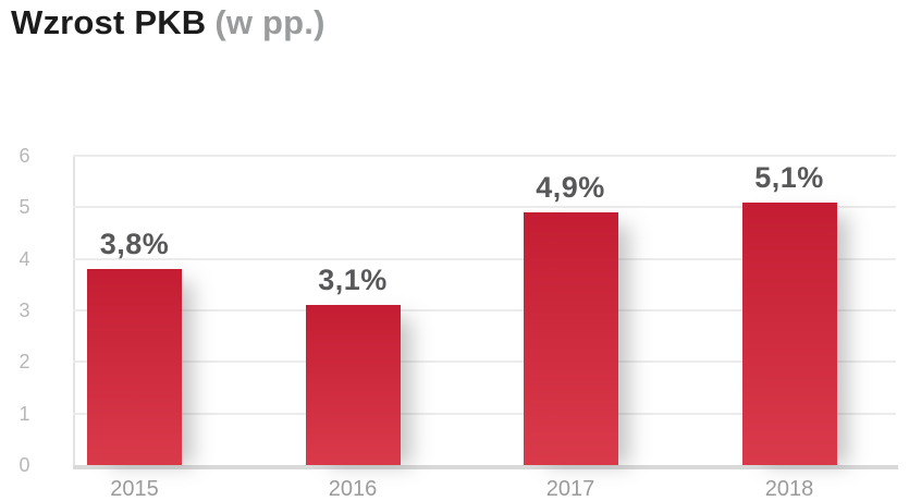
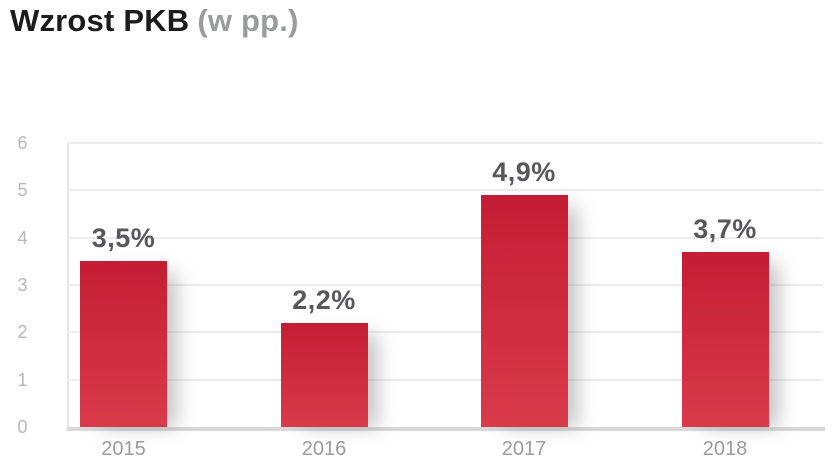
2015: 3,8% -> 3,5%
2016: 3,1% -> 2,2%
2018: 5,1% -> 3,7%
